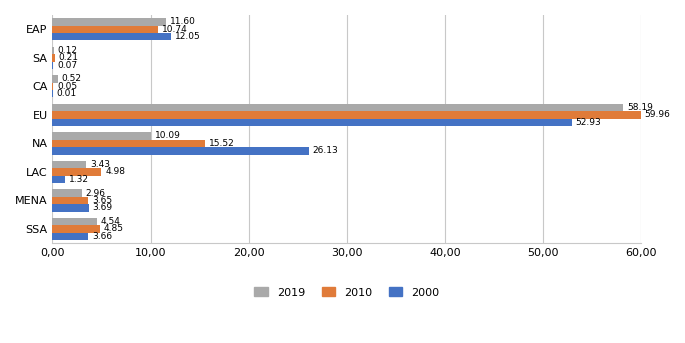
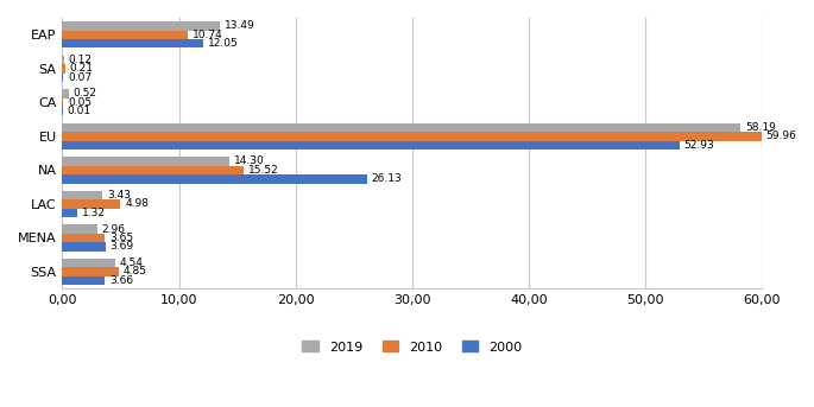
2019/EAP: 11.60 -> 13.49
2019/NA: 10.09 -> 14.30
